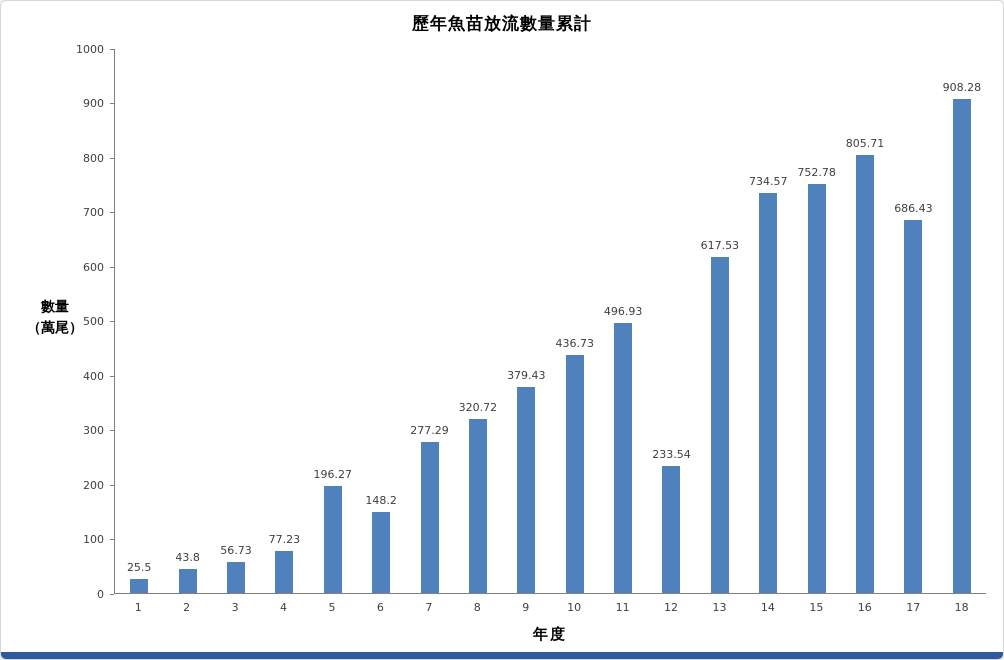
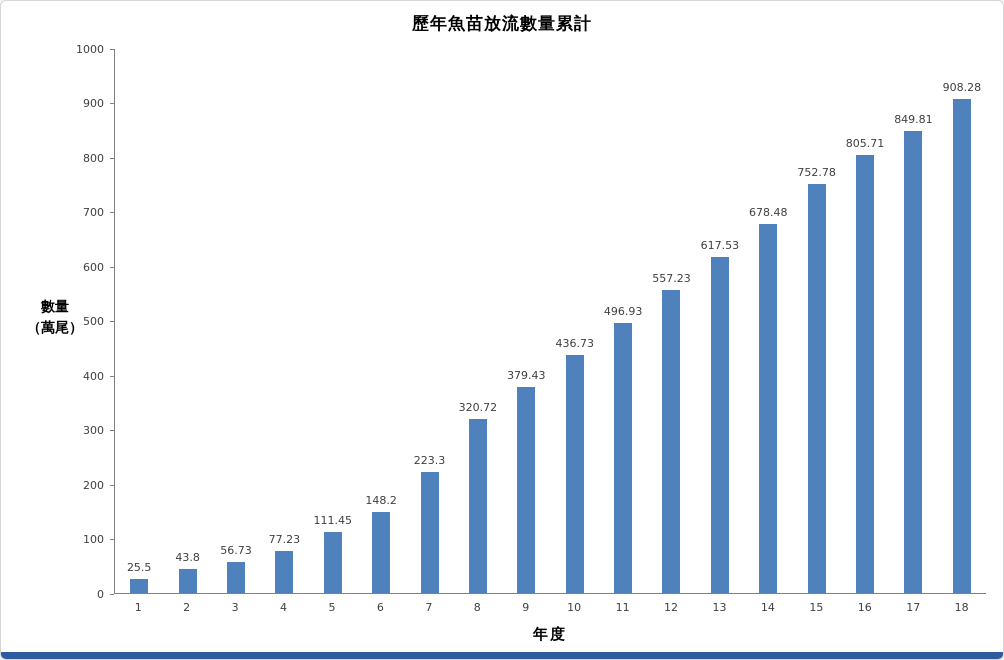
5: 196.27 -> 111.45
7: 277.29 -> 223.3
12: 233.54 -> 557.23
14: 734.57 -> 678.48
17: 686.43 -> 849.81
